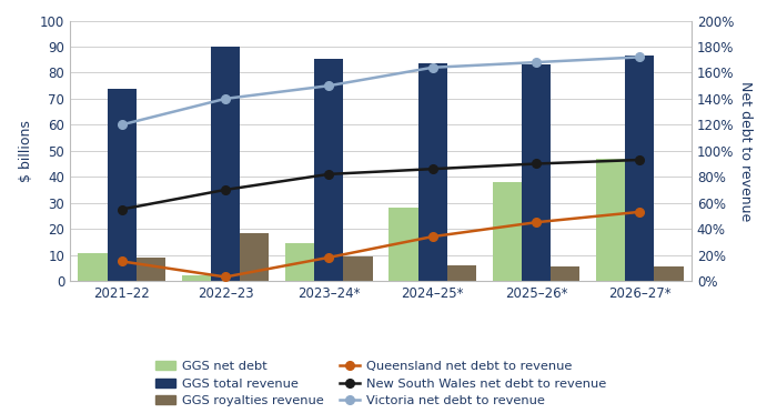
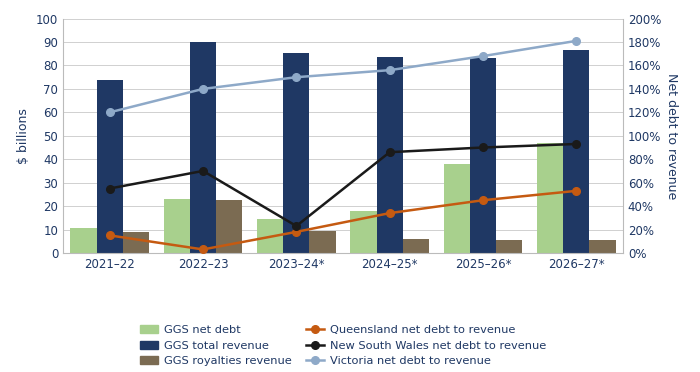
GGS net debt/2022–23: 2.0 -> 23.0
GGS royalties revenue/2022–23: 18.5 -> 22.5
New South Wales net debt to revenue/2023–24*: 82% -> 23%
GGS net debt/2024–25*: 28.0 -> 18.0
Victoria net debt to revenue/2024–25*: 164% -> 156%
Victoria net debt to revenue/2026–27*: 172% -> 181%
